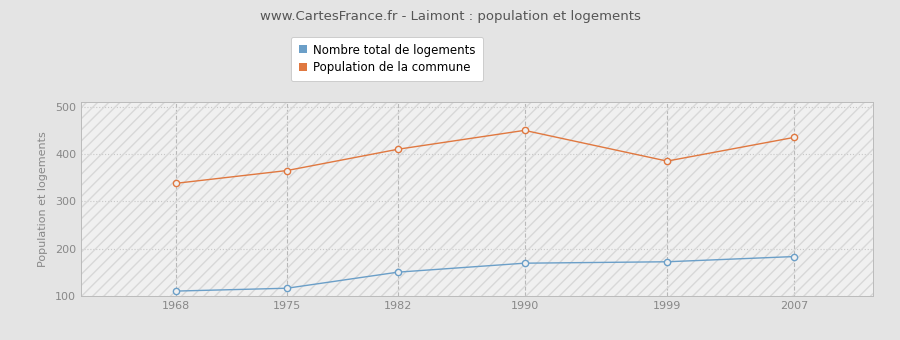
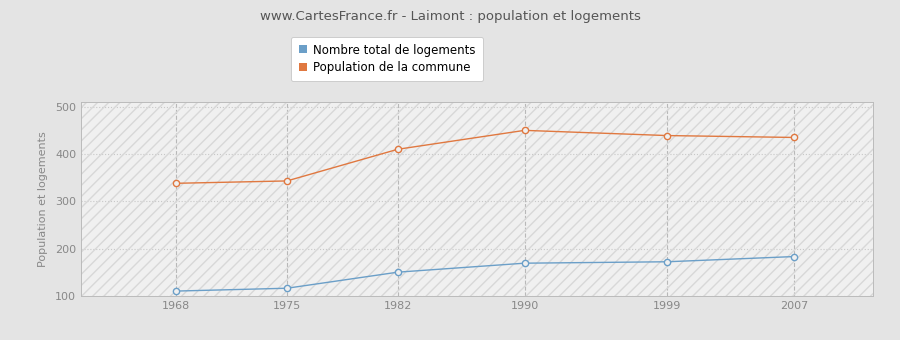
Population de la commune/1975: 365 -> 343
Population de la commune/1999: 385 -> 439
